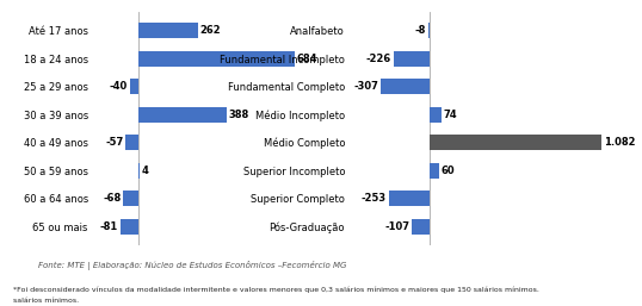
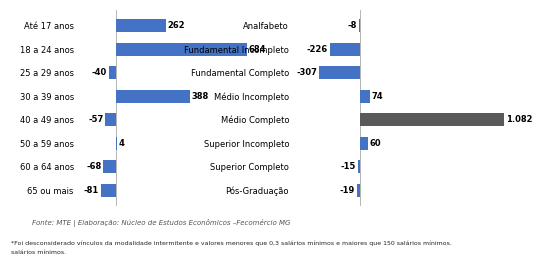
Superior Completo: -253 -> -15
Pós-Graduação: -107 -> -19
